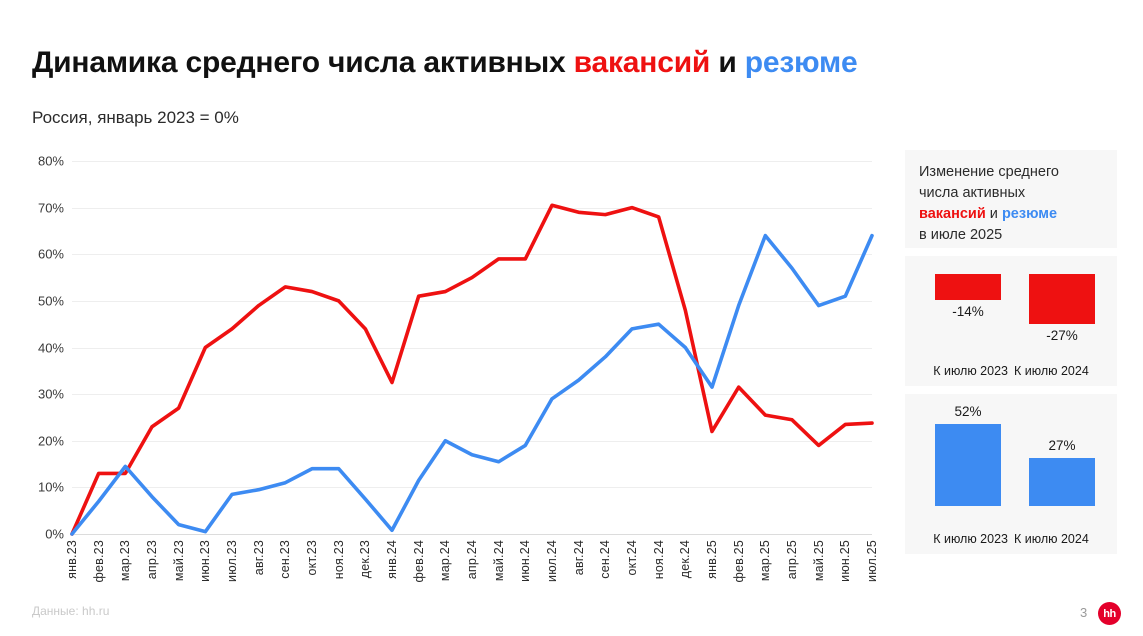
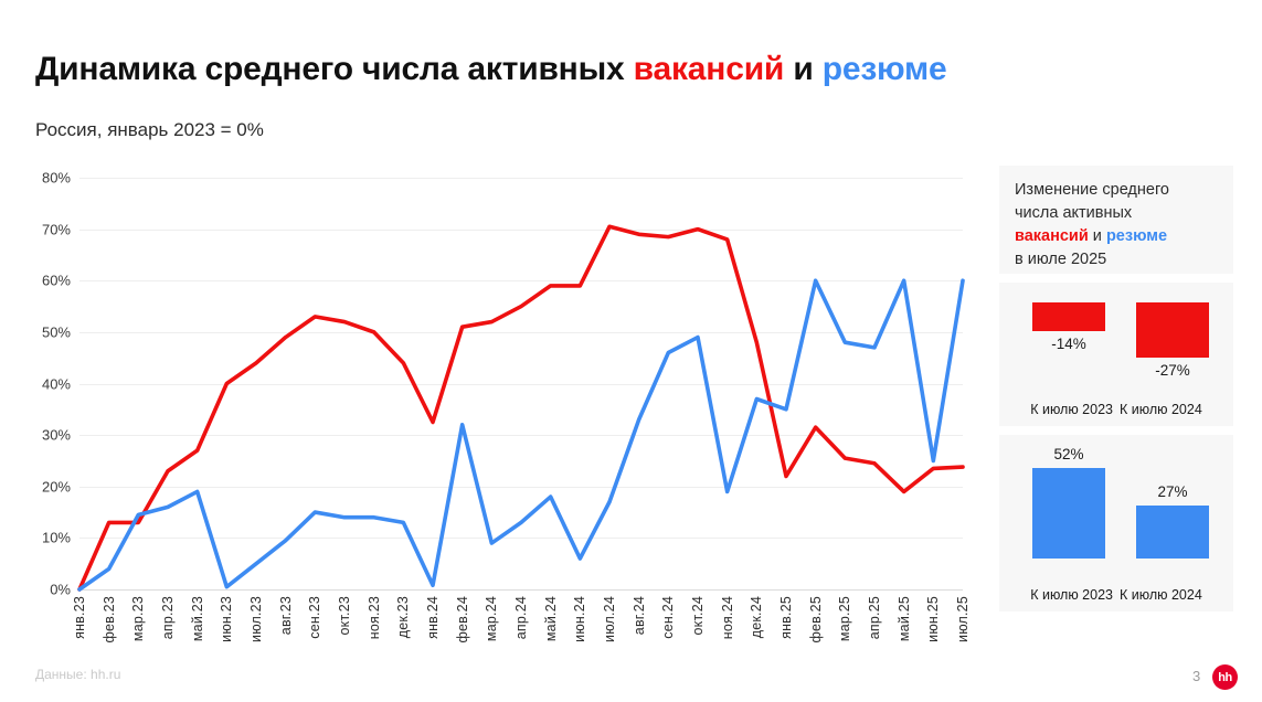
резюме/фев.23: 7% -> 4%
резюме/апр.23: 8% -> 16%
резюме/май.23: 2% -> 19%
резюме/июл.23: 8% -> 5%
резюме/сен.23: 11% -> 15%
резюме/дек.23: 8% -> 13%
резюме/фев.24: 12% -> 32%
резюме/мар.24: 20% -> 9%
резюме/апр.24: 17% -> 13%
резюме/май.24: 16% -> 18%
резюме/июн.24: 19% -> 6%
резюме/июл.24: 29% -> 17%
резюме/сен.24: 38% -> 46%
резюме/окт.24: 44% -> 49%
резюме/ноя.24: 45% -> 19%
резюме/дек.24: 40% -> 37%
резюме/янв.25: 32% -> 35%
резюме/фев.25: 49% -> 60%
резюме/мар.25: 64% -> 48%
резюме/апр.25: 57% -> 47%
резюме/май.25: 49% -> 60%
резюме/июн.25: 51% -> 25%
резюме/июл.25: 64% -> 60%
